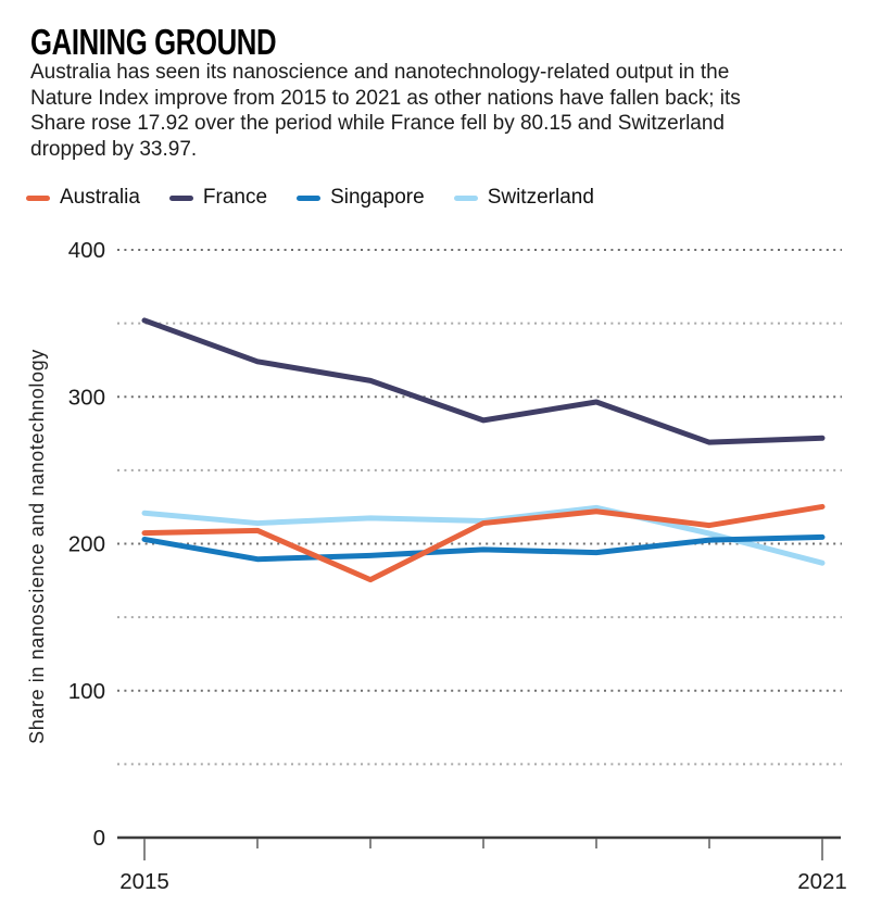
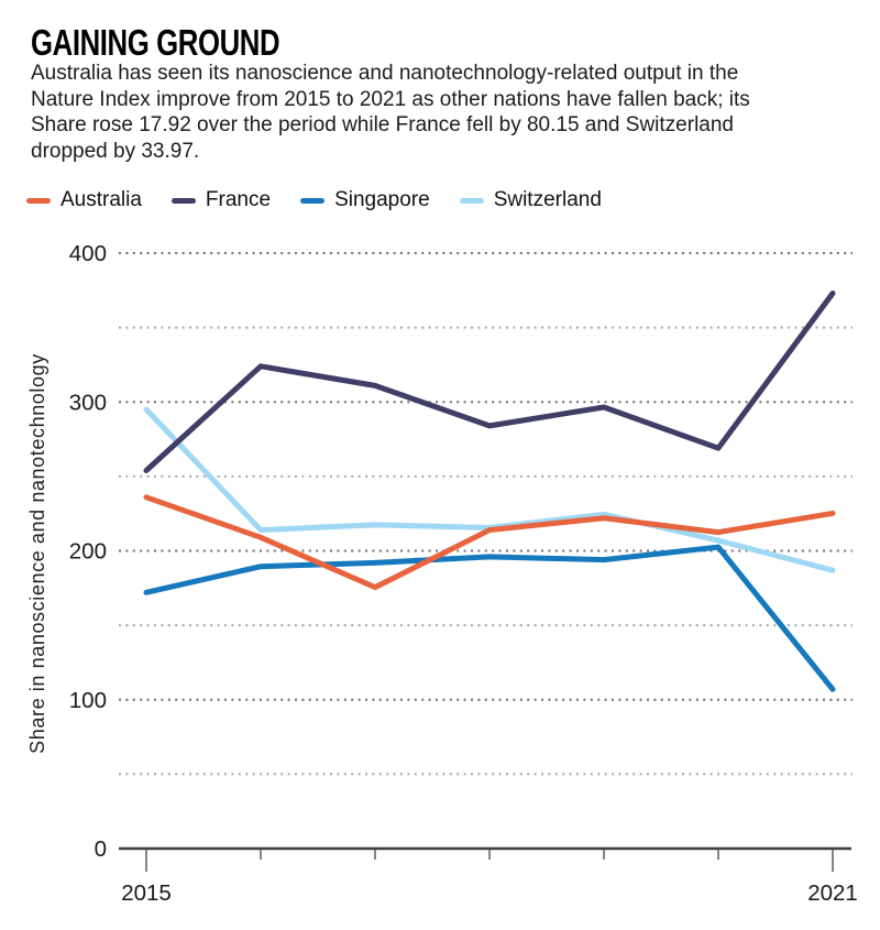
Australia/2015: 207 -> 236
France/2015: 352 -> 254
Singapore/2015: 203 -> 172
Switzerland/2015: 221 -> 295
France/2021: 272 -> 373
Singapore/2021: 204 -> 107
